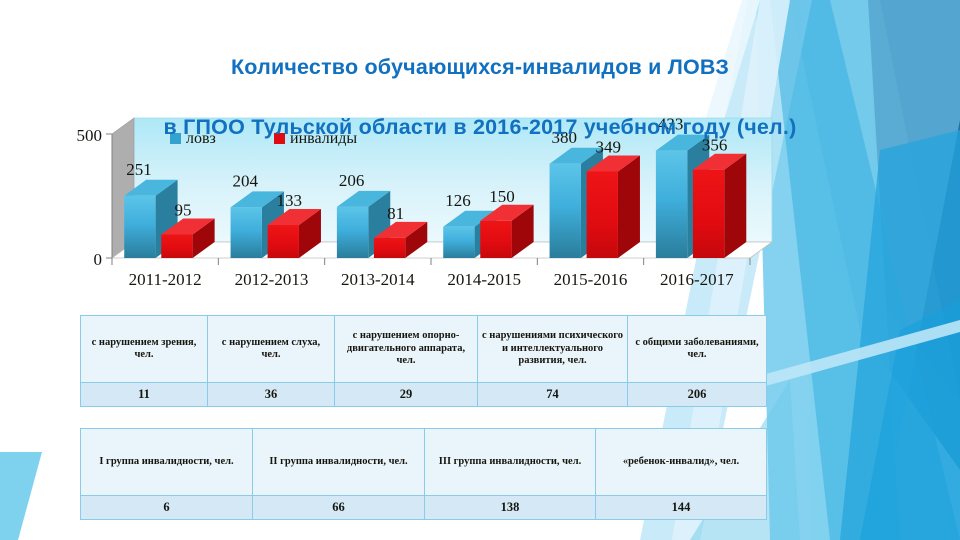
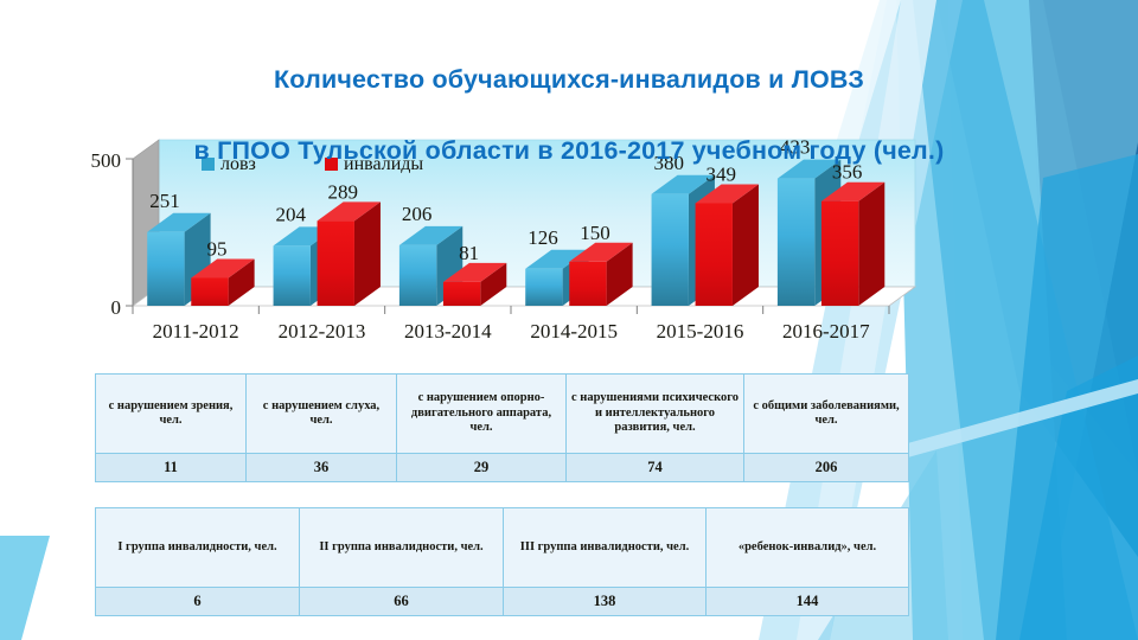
инвалиды/2012-2013: 133 -> 289
